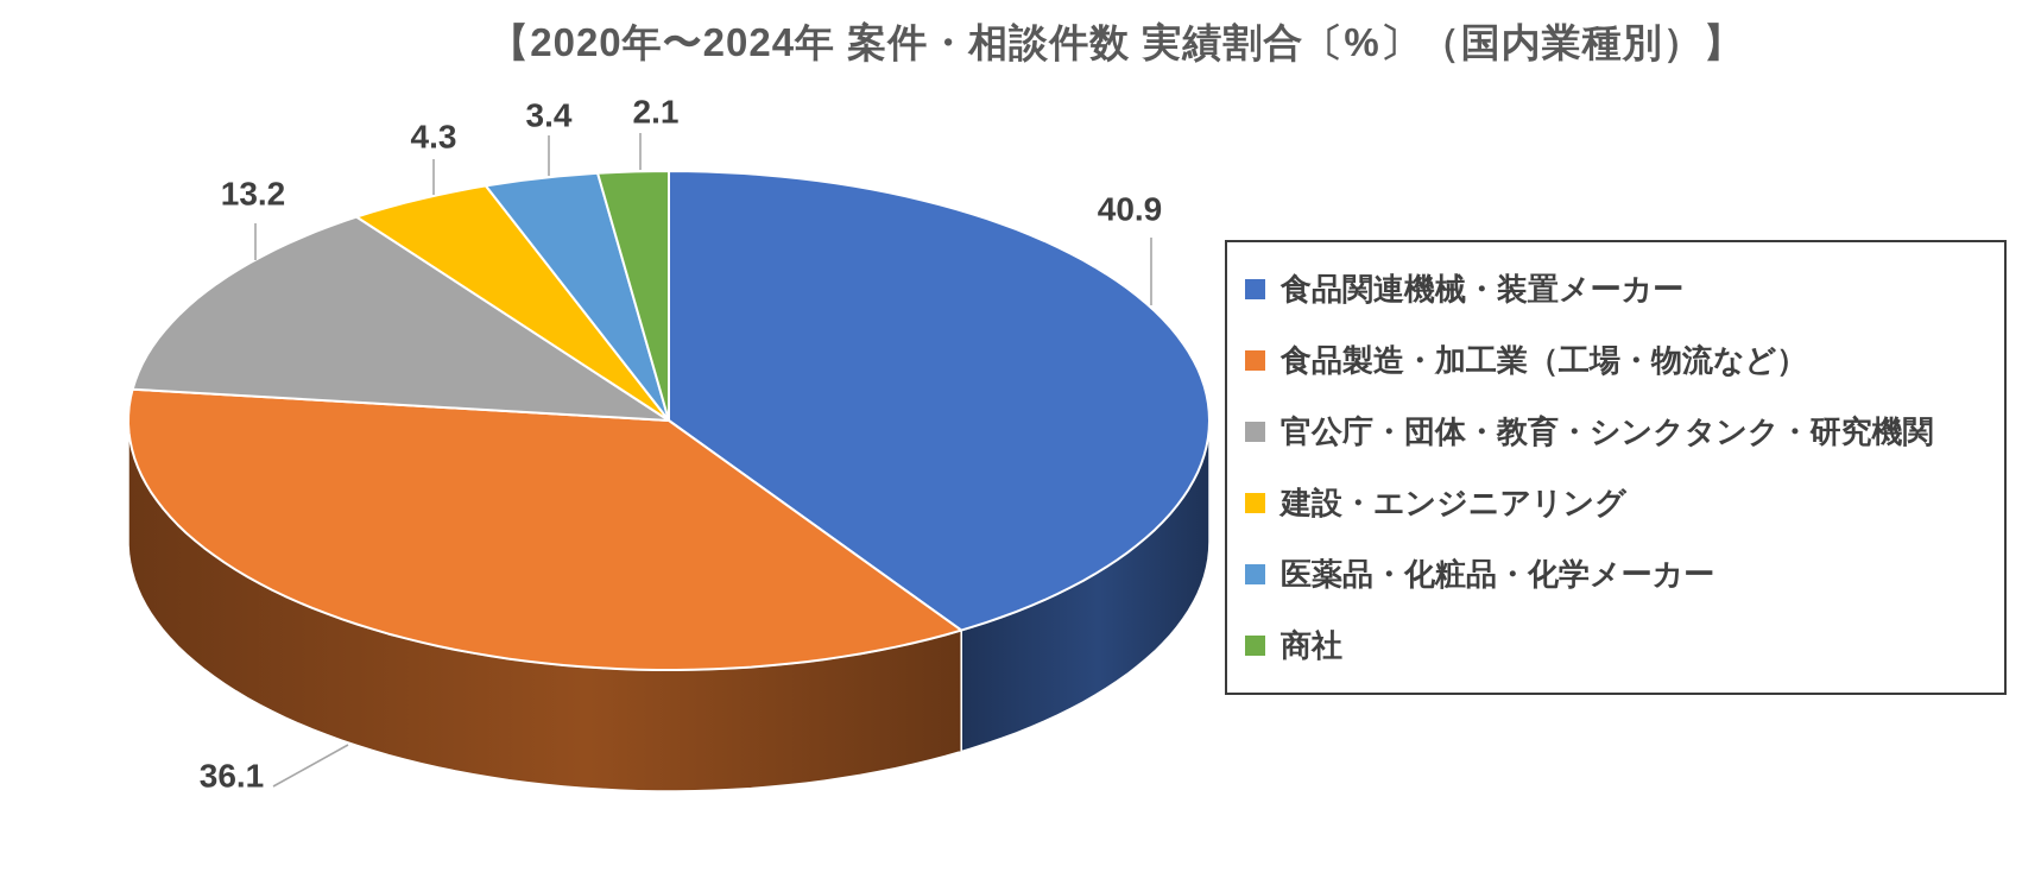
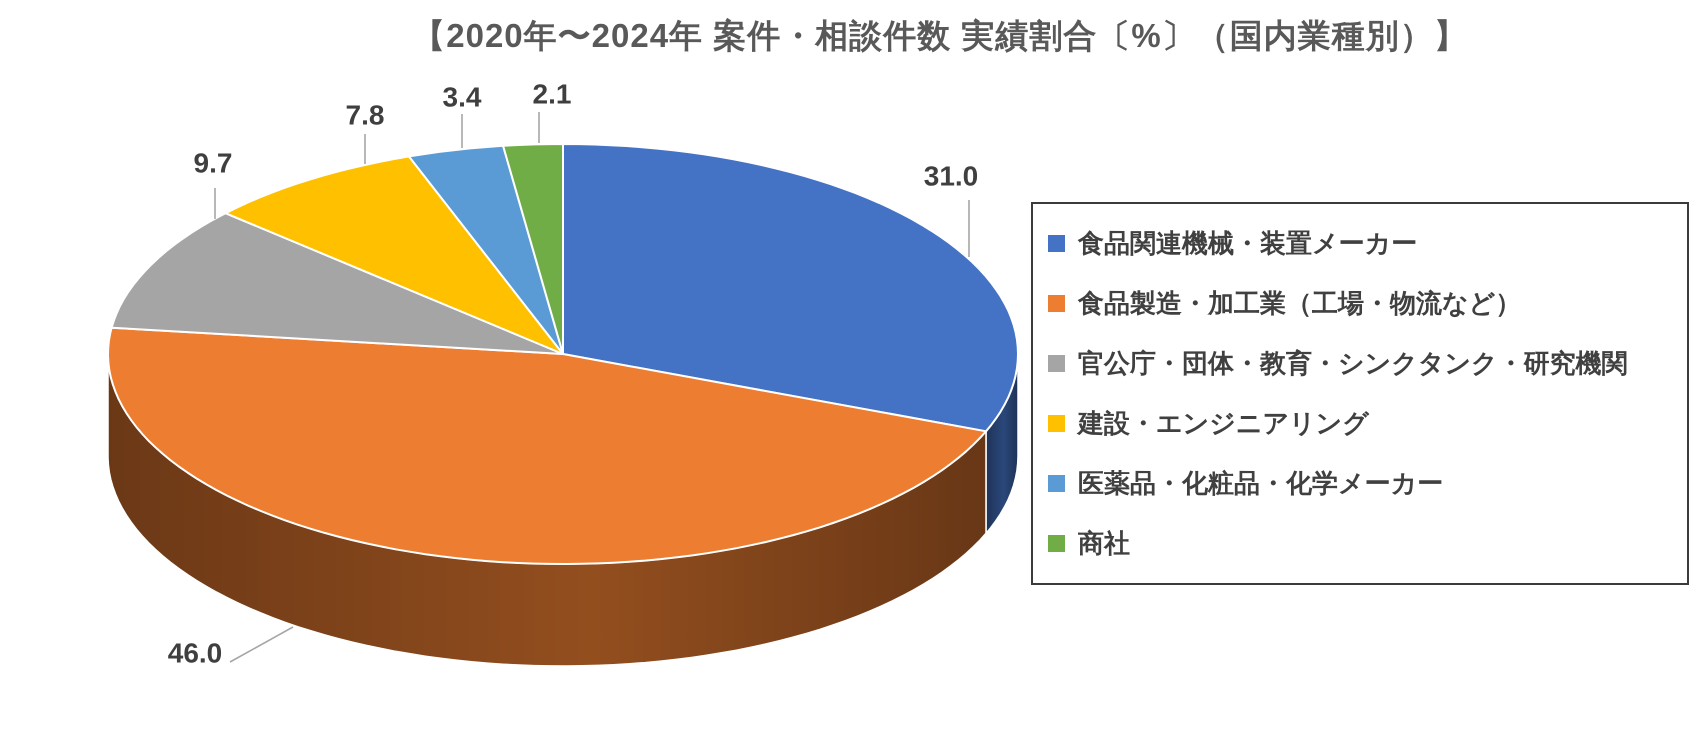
食品関連機械・装置メーカー: 40.9 -> 31.0
食品製造・加工業（工場・物流など）: 36.1 -> 46.0
官公庁・団体・教育・シンクタンク・研究機関: 13.2 -> 9.7
建設・エンジニアリング: 4.3 -> 7.8
